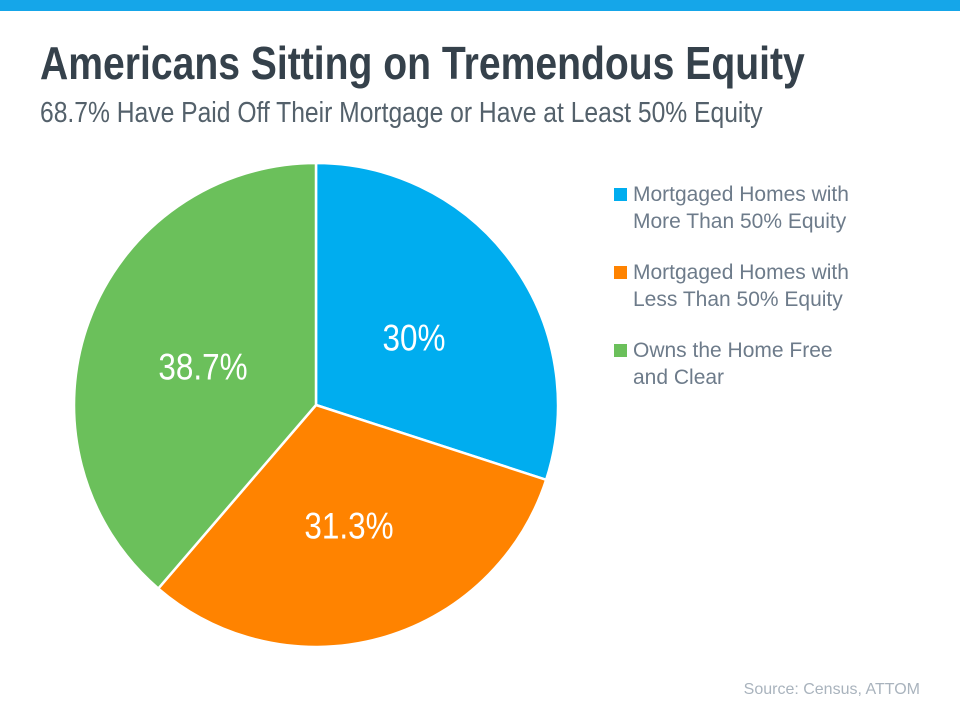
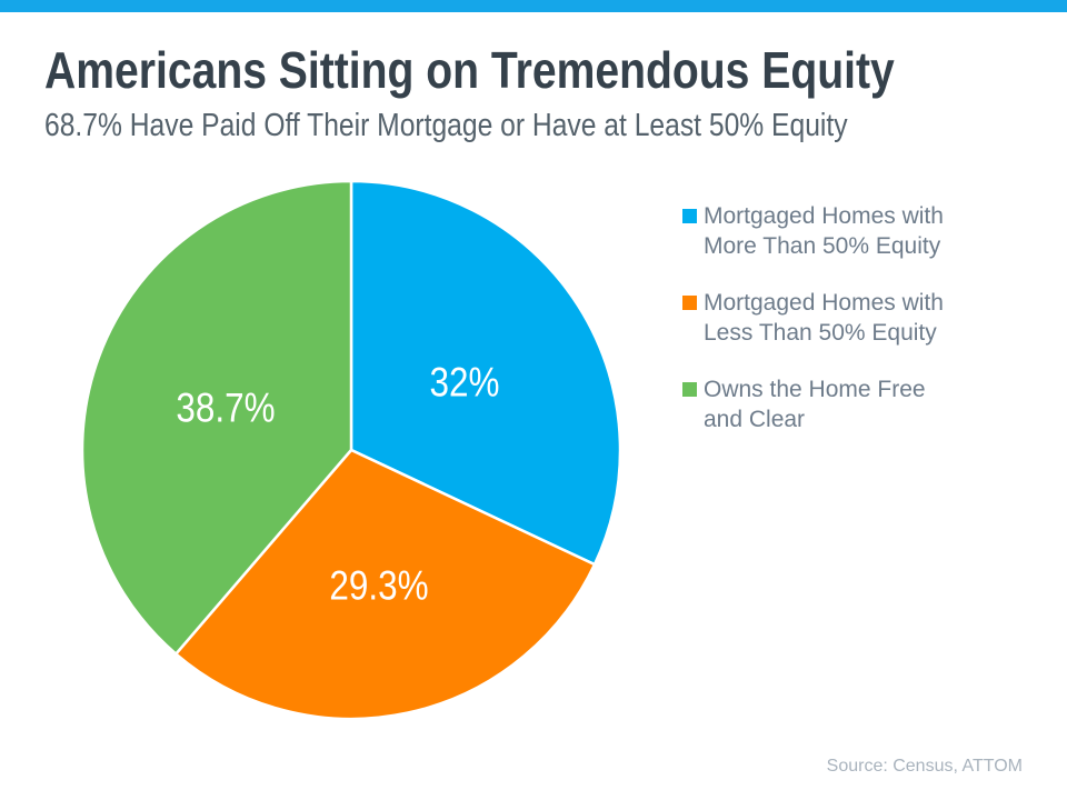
Mortgaged Homes with More Than 50% Equity: 30% -> 32%
Mortgaged Homes with Less Than 50% Equity: 31.3% -> 29.3%
